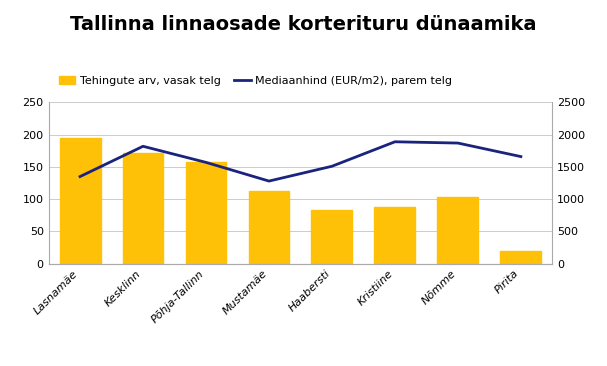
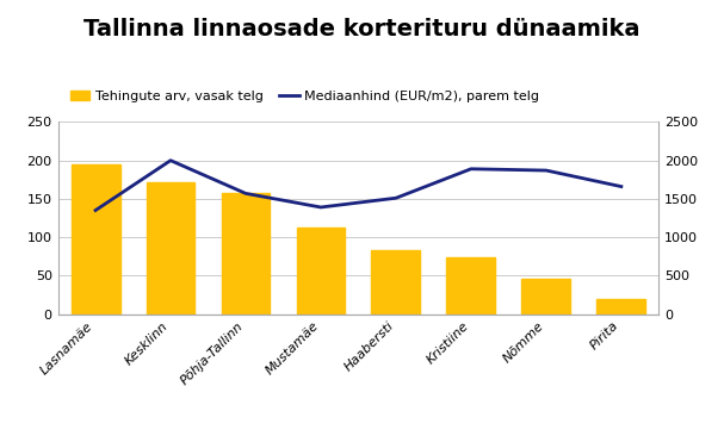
Mediaanhind (EUR/m2), parem telg/Kesklinn: 1820 -> 2000
Mediaanhind (EUR/m2), parem telg/Mustamäe: 1280 -> 1390
Tehingute arv, vasak telg/Kristiine: 88 -> 73
Tehingute arv, vasak telg/Nõmme: 104 -> 46
